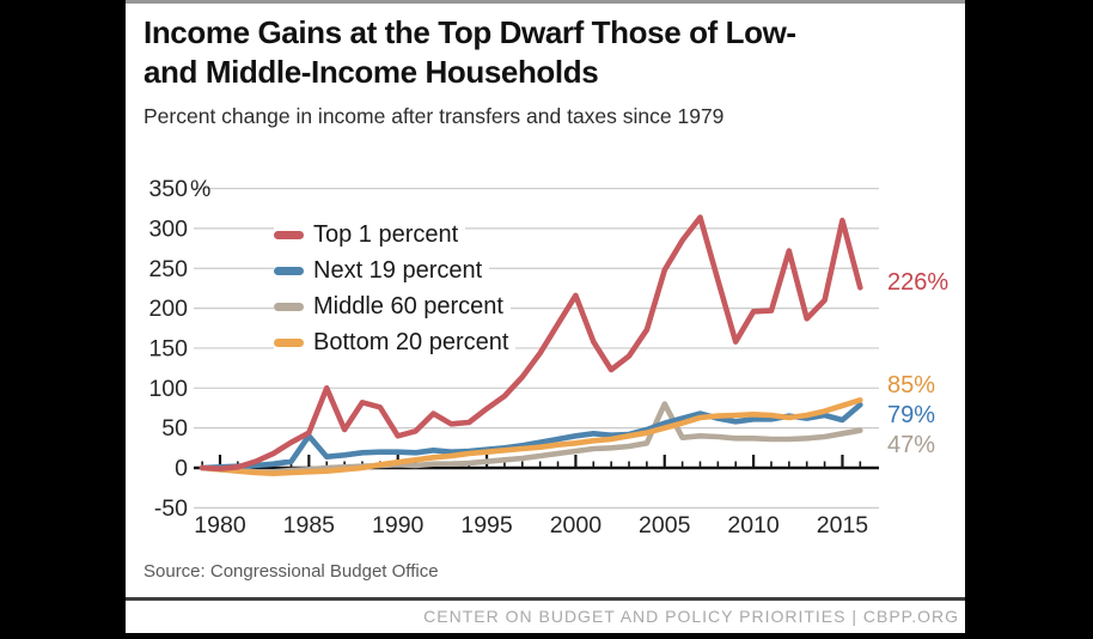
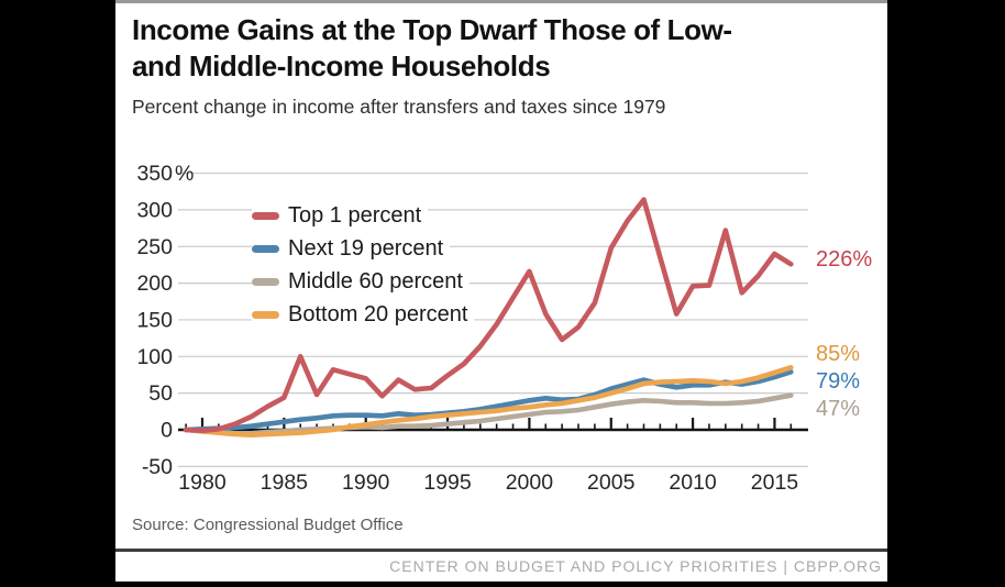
Next 19 percent/1985: 40 -> 10
Top 1 percent/1990: 40 -> 70
Middle 60 percent/2005: 80 -> 40
Top 1 percent/2015: 310 -> 240
Next 19 percent/2015: 60 -> 70
